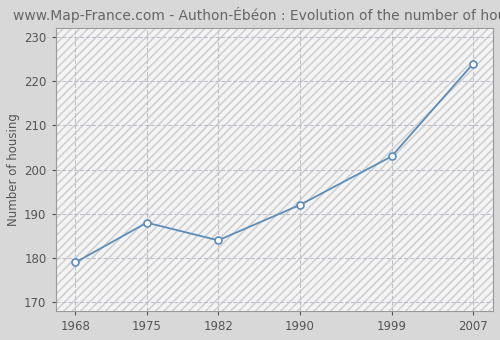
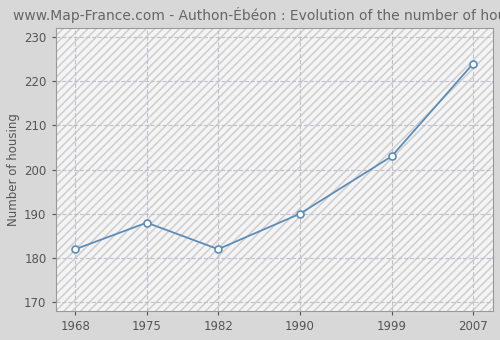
1968: 179 -> 182
1982: 184 -> 182
1990: 192 -> 190
